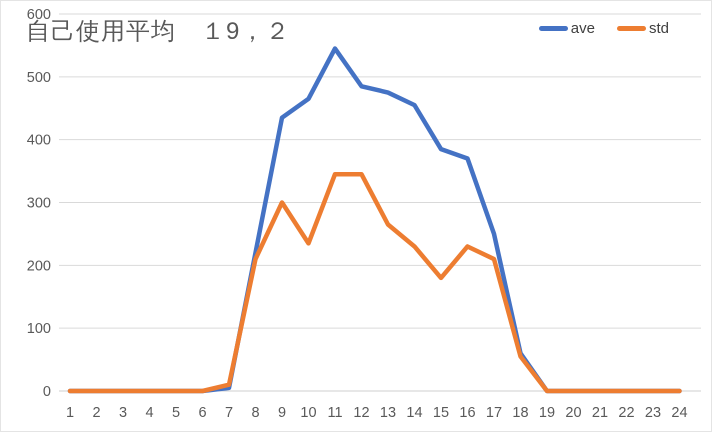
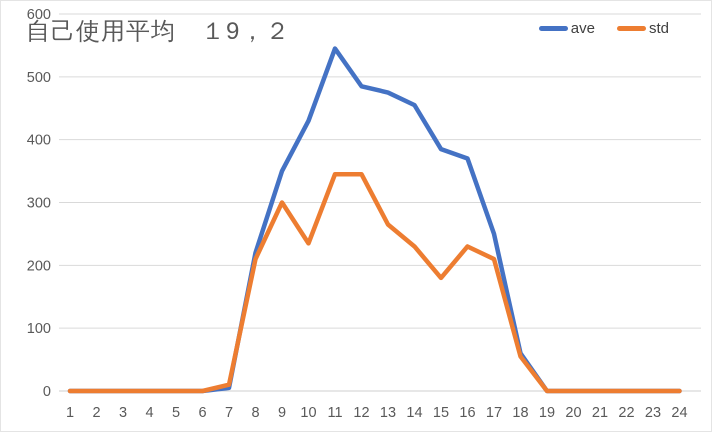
ave/9: 440 -> 350
ave/10: 460 -> 430
